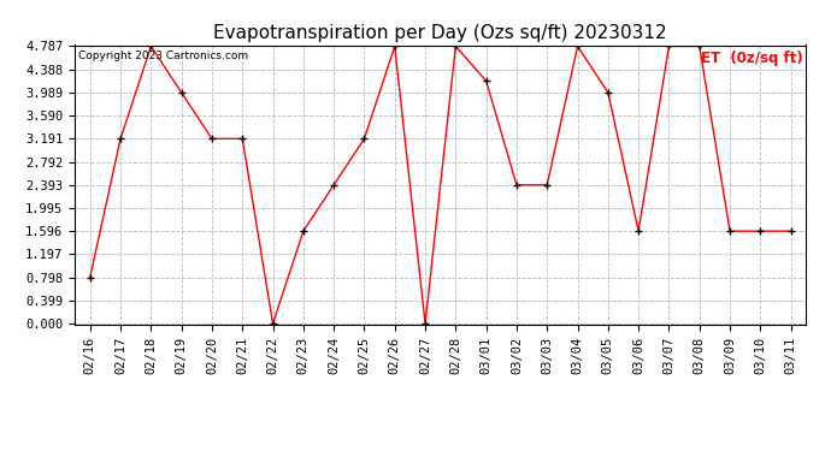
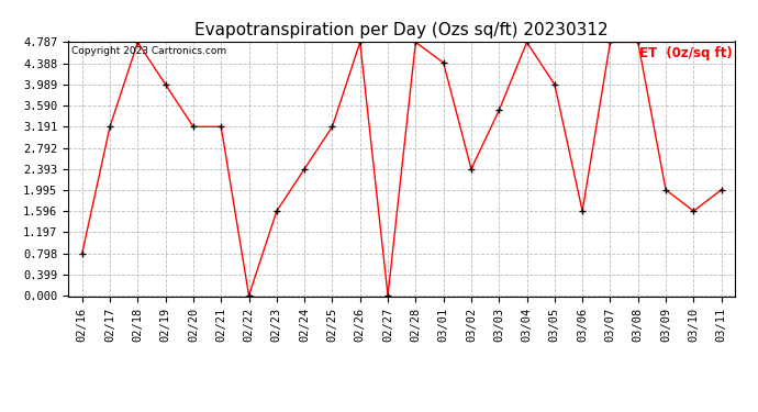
03/01: 4.19 -> 4.40
03/03: 2.39 -> 3.50
03/09: 1.60 -> 2.00
03/11: 1.60 -> 2.00
